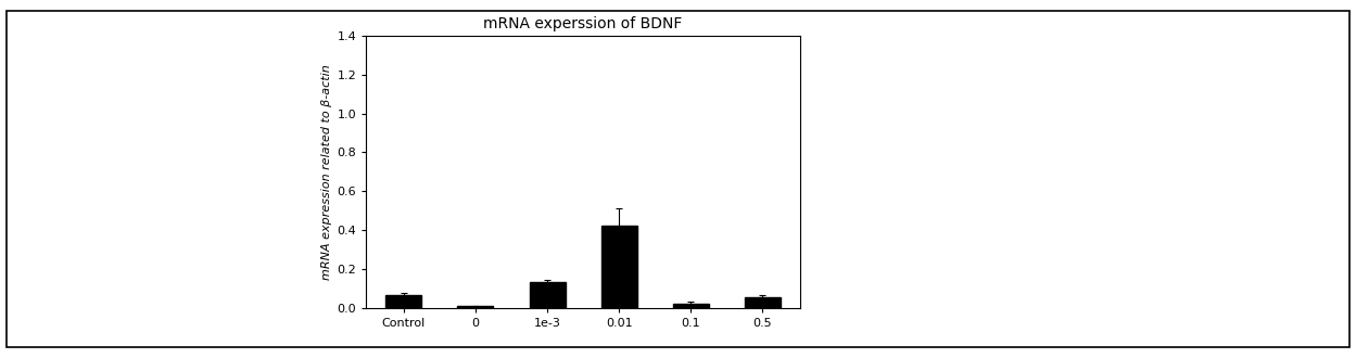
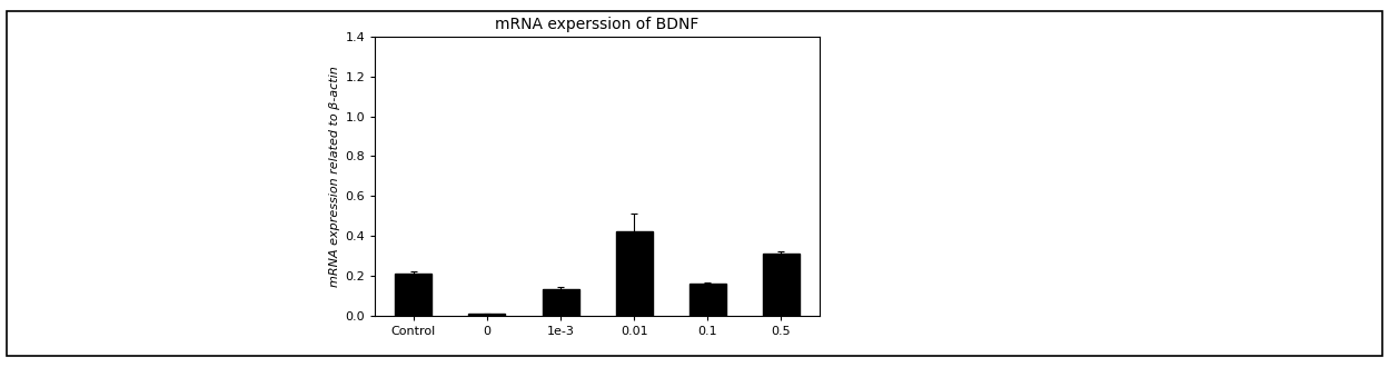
Control: 0.07 -> 0.21
0.1: 0.02 -> 0.16
0.5: 0.05 -> 0.31
